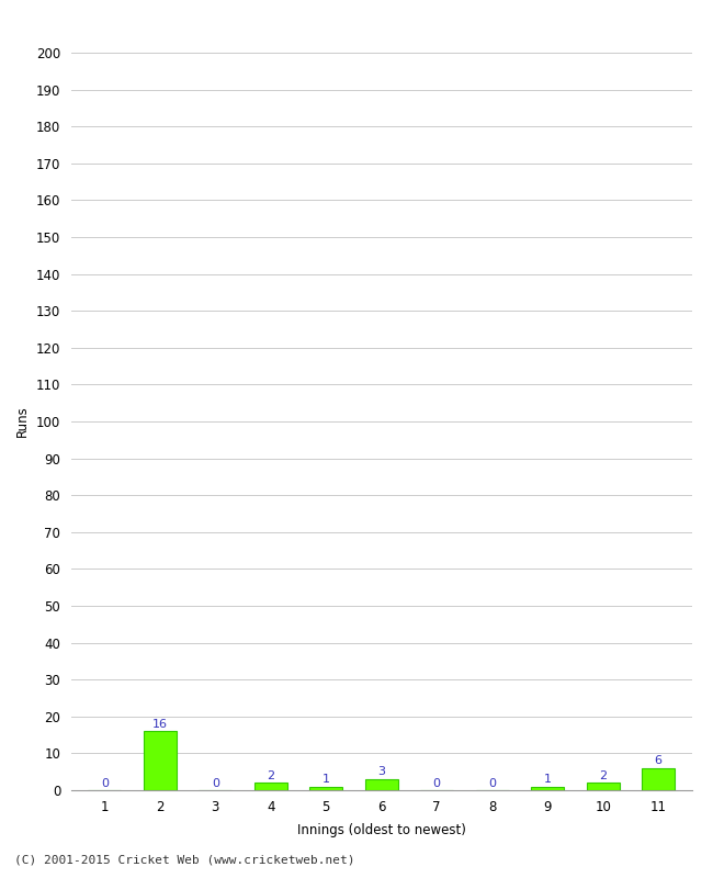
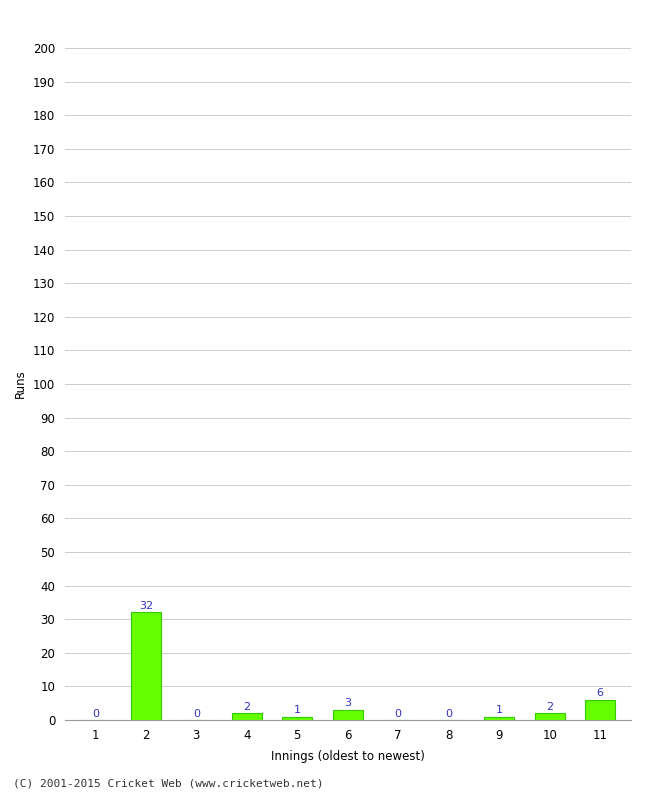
2: 16 -> 32
